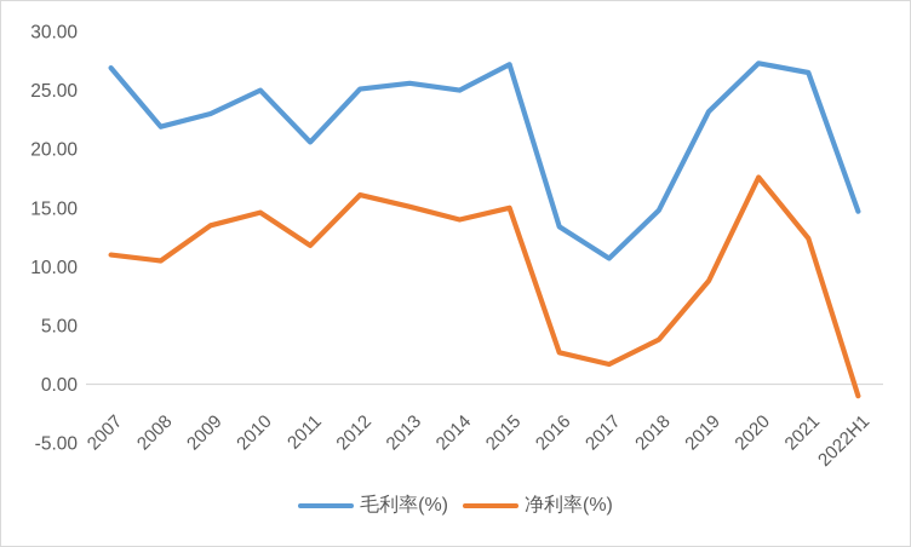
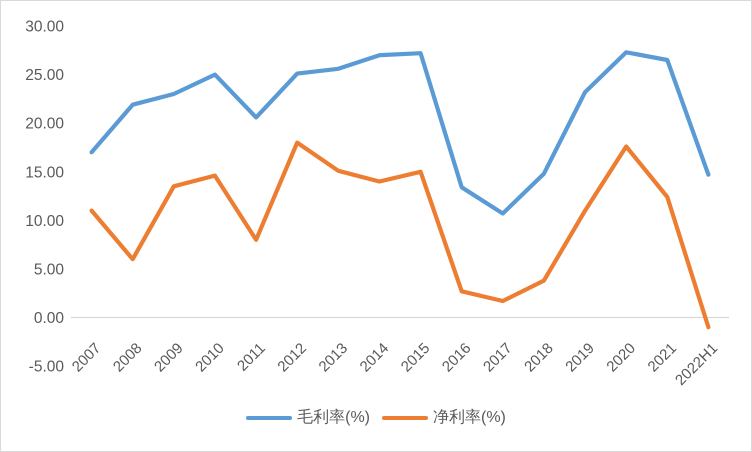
毛利率(%)/2007: 27 -> 17
净利率(%)/2008: 10 -> 6
净利率(%)/2011: 12 -> 8
净利率(%)/2012: 16 -> 18
毛利率(%)/2014: 25 -> 27
净利率(%)/2019: 9 -> 11
